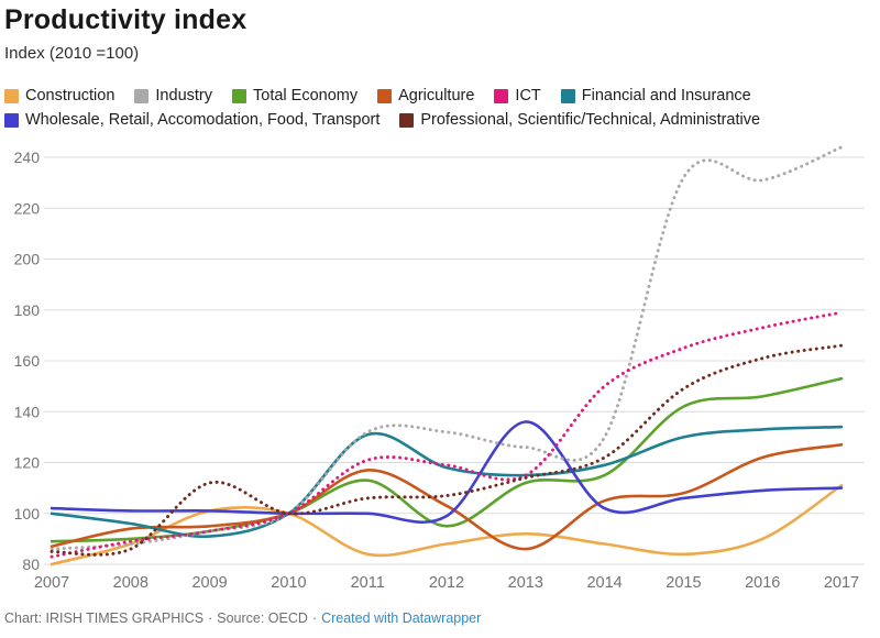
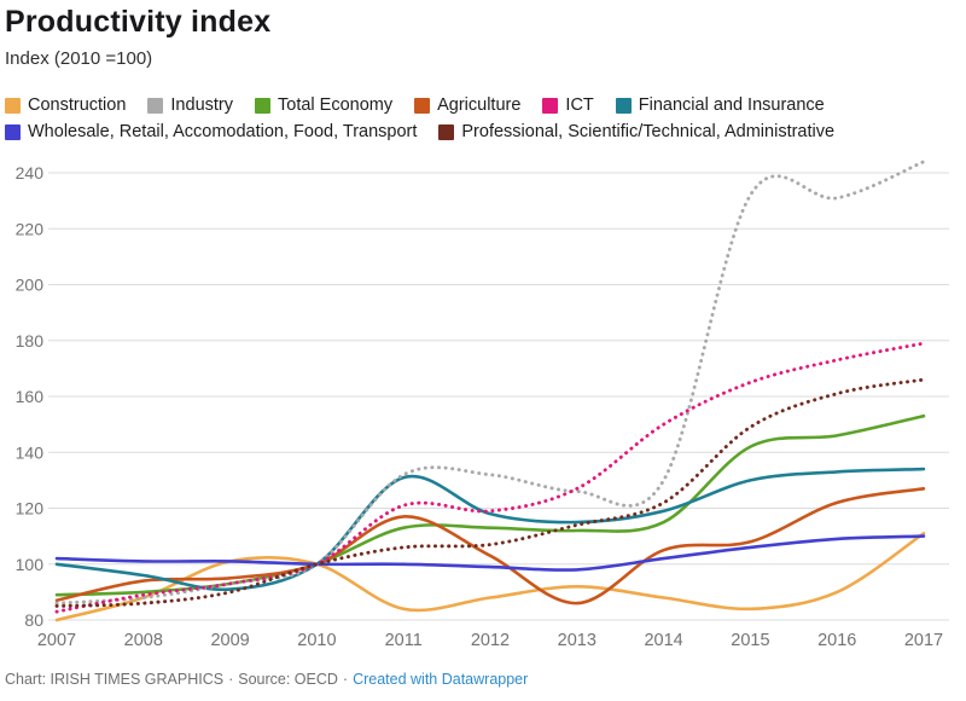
Professional, Scientific/Technical, Administrative/2009: 112 -> 90
Total Economy/2012: 95 -> 113
ICT/2013: 115 -> 127
Wholesale, Retail, Accomodation, Food, Transport/2013: 136 -> 98
